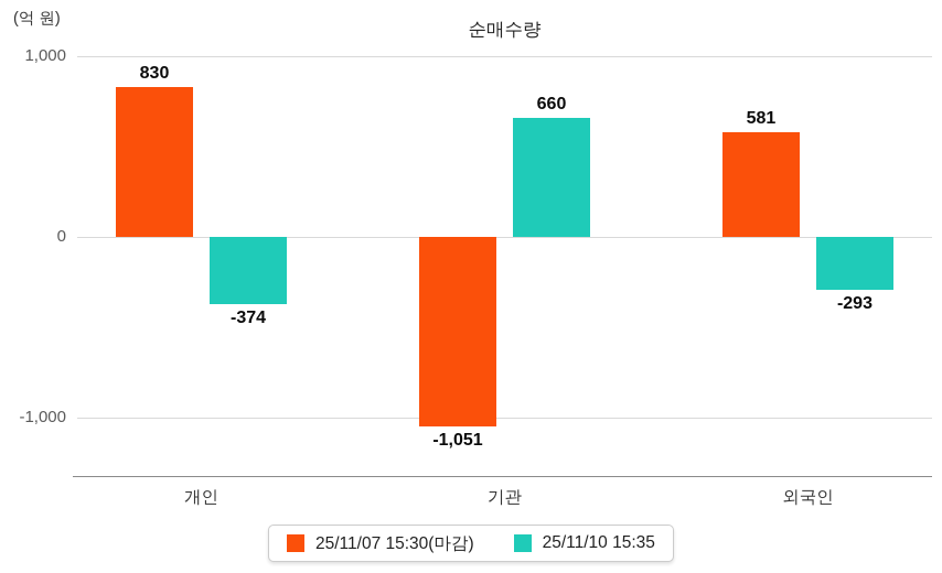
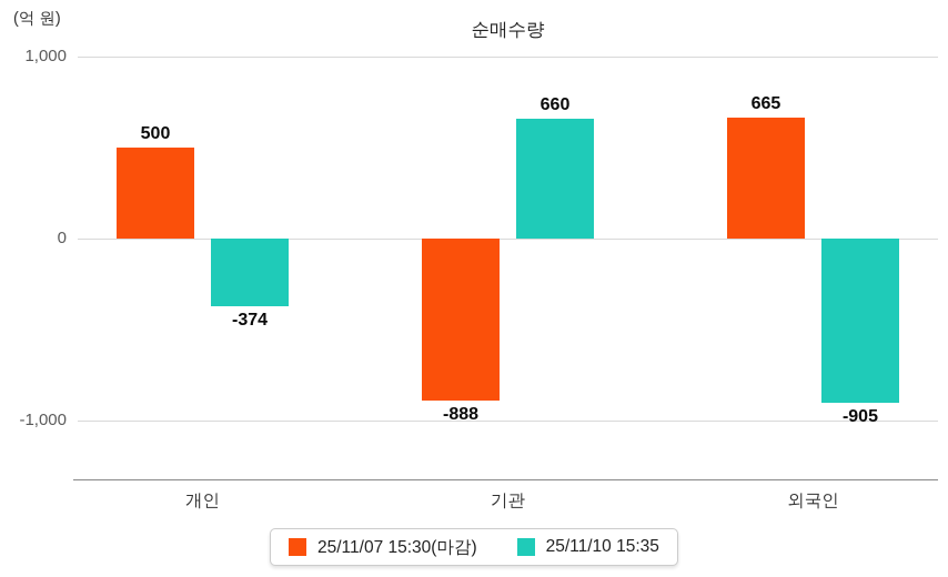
25/11/07 15:30(마감)/개인: 830 -> 500
25/11/07 15:30(마감)/기관: -1,051 -> -888
25/11/07 15:30(마감)/외국인: 581 -> 665
25/11/10 15:35/외국인: -293 -> -905
